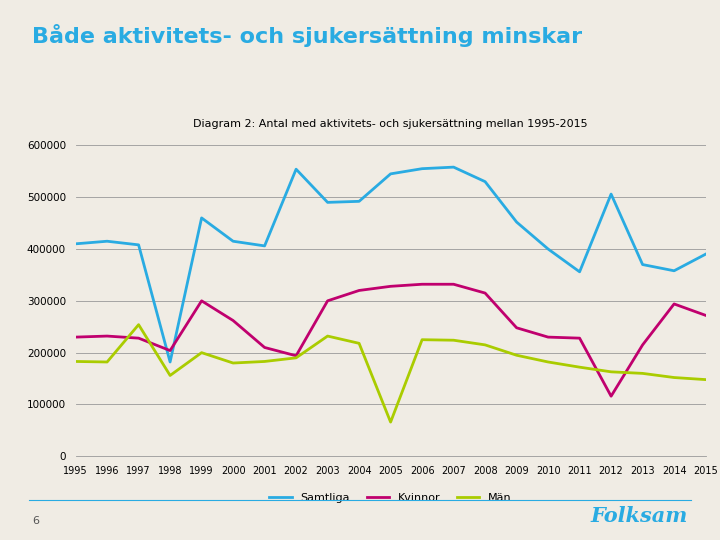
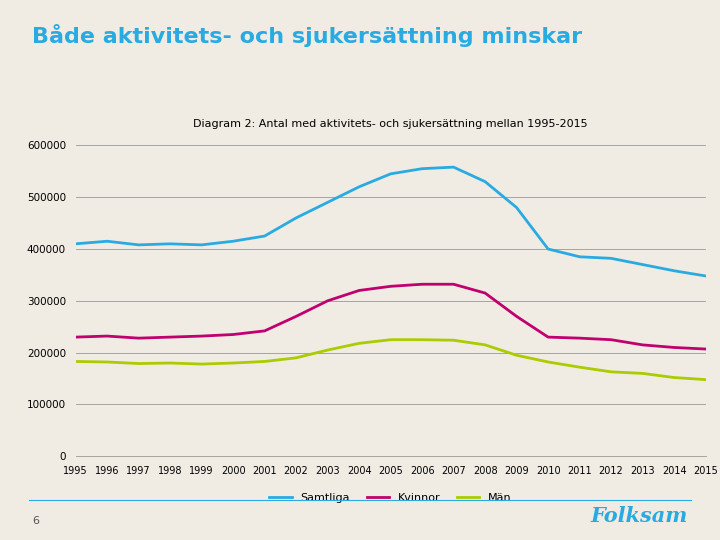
Män/1997: 254000 -> 179000
Samtliga/1998: 182000 -> 410000
Kvinnor/1998: 204000 -> 230000
Män/1998: 156000 -> 180000
Samtliga/1999: 460000 -> 408000
Kvinnor/1999: 300000 -> 232000
Män/1999: 200000 -> 178000
Kvinnor/2000: 262000 -> 235000
Samtliga/2001: 406000 -> 425000
Kvinnor/2001: 210000 -> 242000
Samtliga/2002: 554000 -> 460000
Kvinnor/2002: 194000 -> 270000
Män/2003: 232000 -> 205000
Samtliga/2004: 492000 -> 520000
Män/2005: 66000 -> 225000
Samtliga/2009: 452000 -> 480000
Kvinnor/2009: 248000 -> 270000
Samtliga/2011: 356000 -> 385000
Samtliga/2012: 506000 -> 382000
Kvinnor/2012: 116000 -> 225000
Kvinnor/2014: 294000 -> 210000
Samtliga/2015: 390000 -> 348000
Kvinnor/2015: 272000 -> 207000
